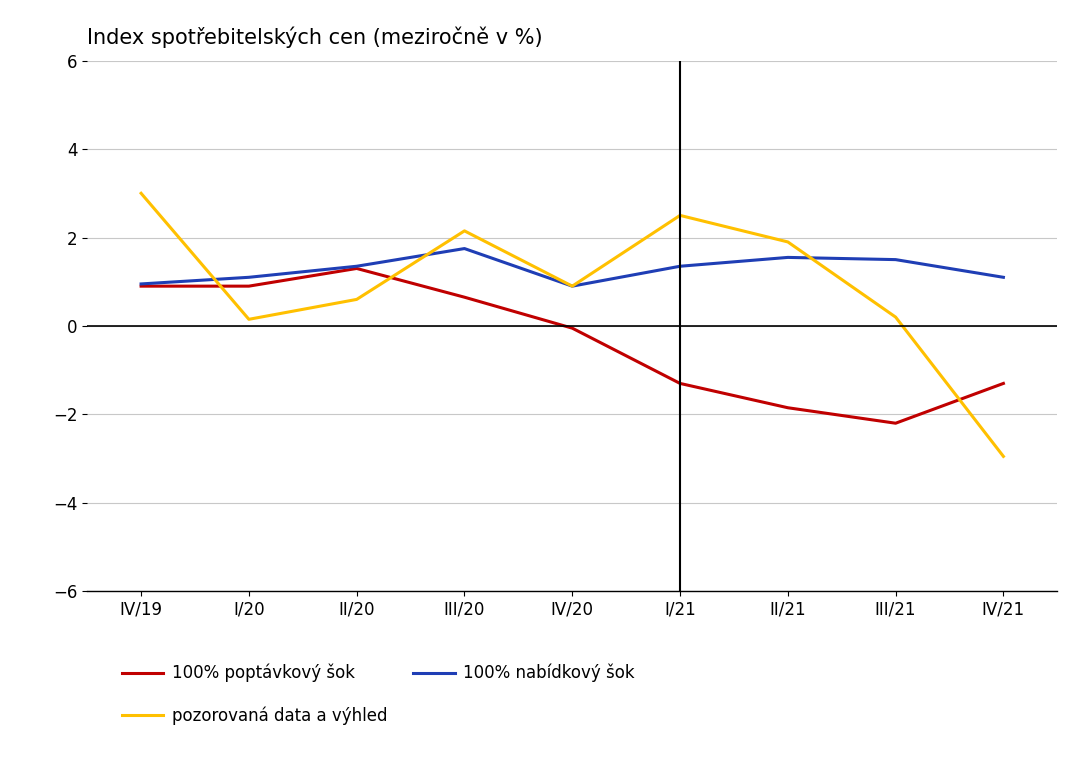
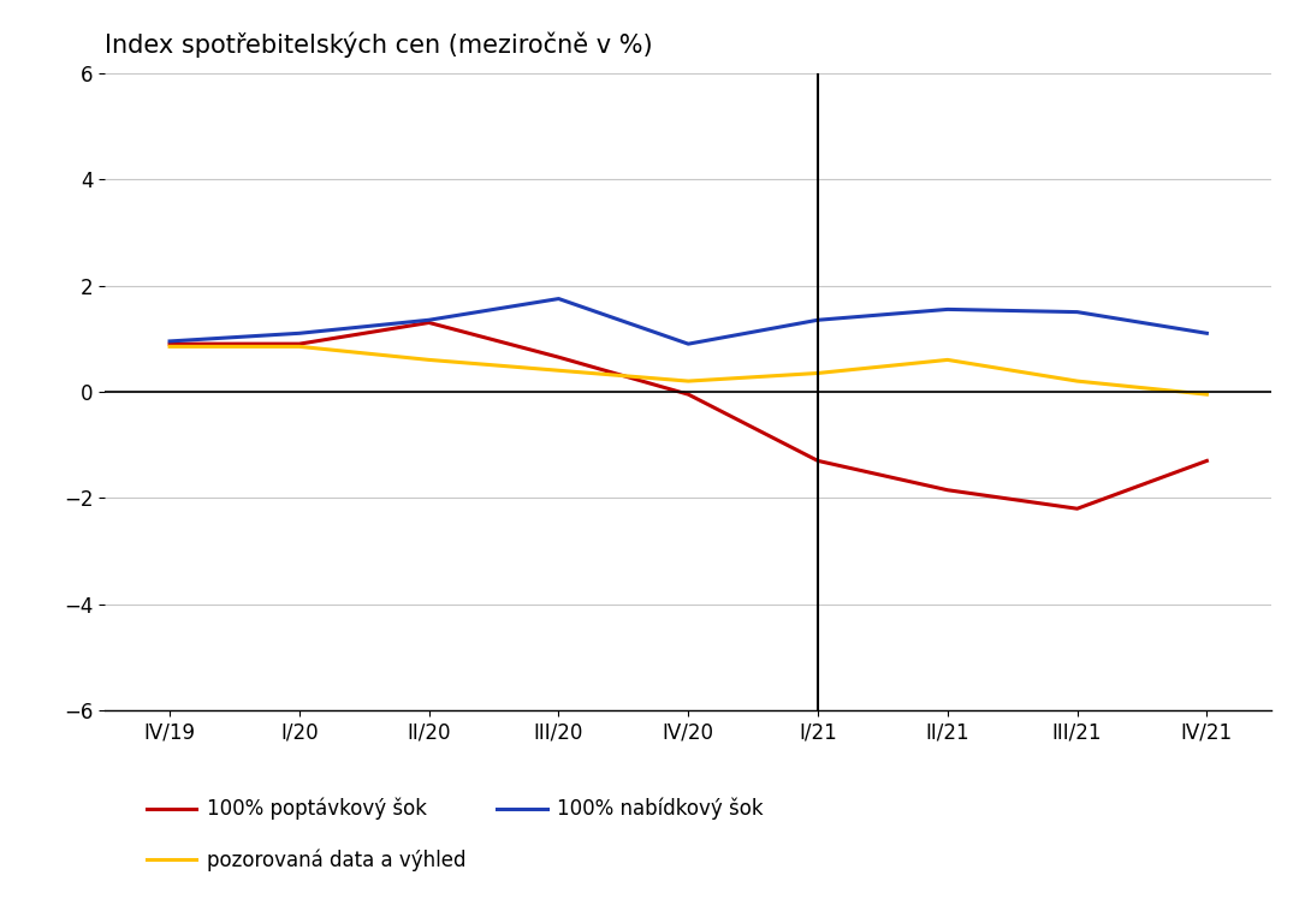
pozorovaná data a výhled/IV/19: 3.00 -> 0.85
pozorovaná data a výhled/I/20: 0.15 -> 0.85
pozorovaná data a výhled/III/20: 2.15 -> 0.40
pozorovaná data a výhled/IV/20: 0.90 -> 0.20
pozorovaná data a výhled/I/21: 2.50 -> 0.35
pozorovaná data a výhled/II/21: 1.90 -> 0.60
pozorovaná data a výhled/IV/21: -2.95 -> -0.05
